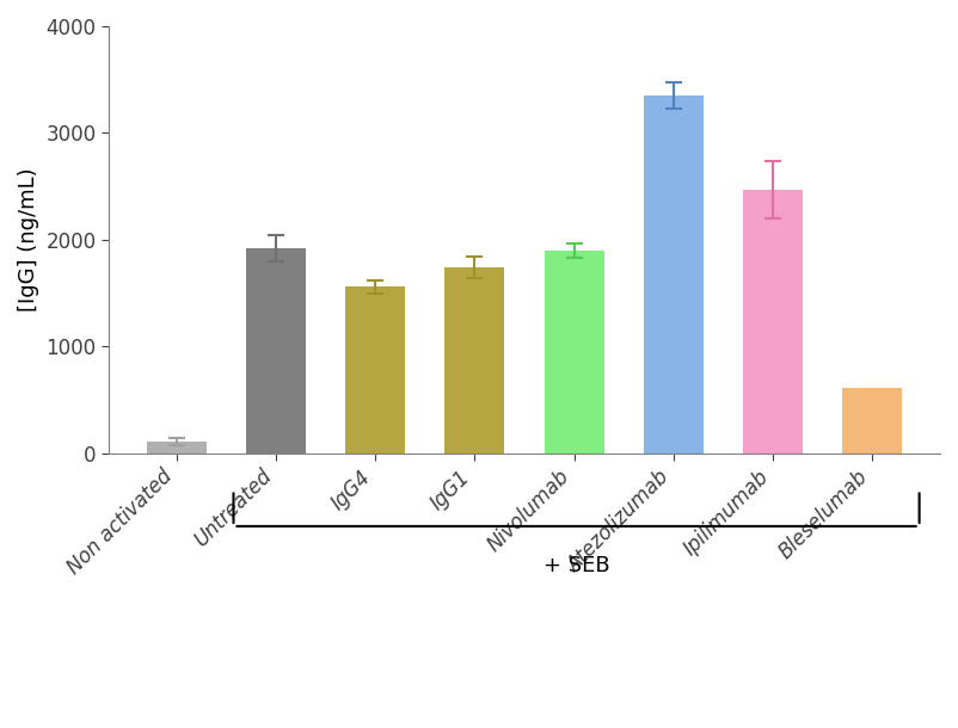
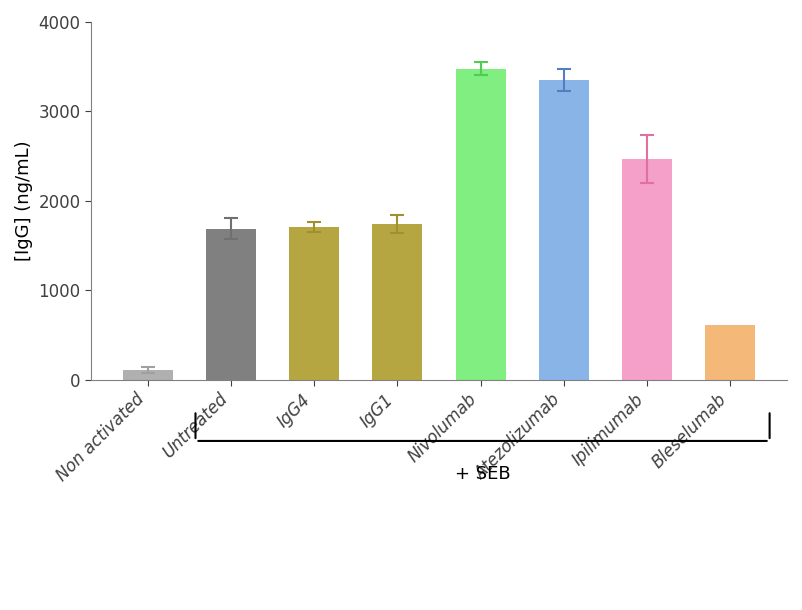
Untreated: 1920 -> 1690
IgG4: 1560 -> 1710
Nivolumab: 1900 -> 3480
